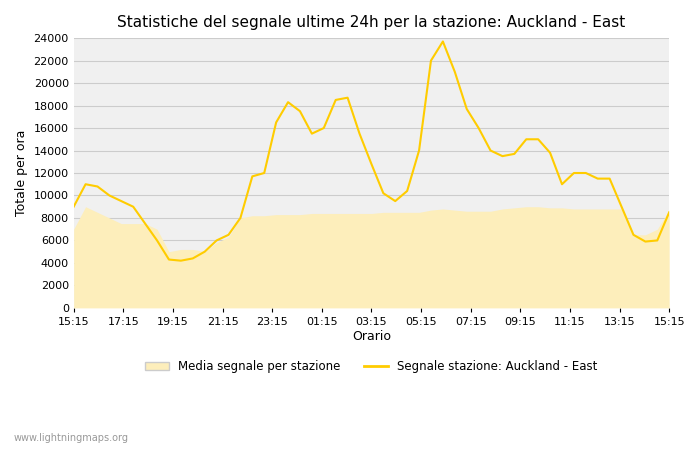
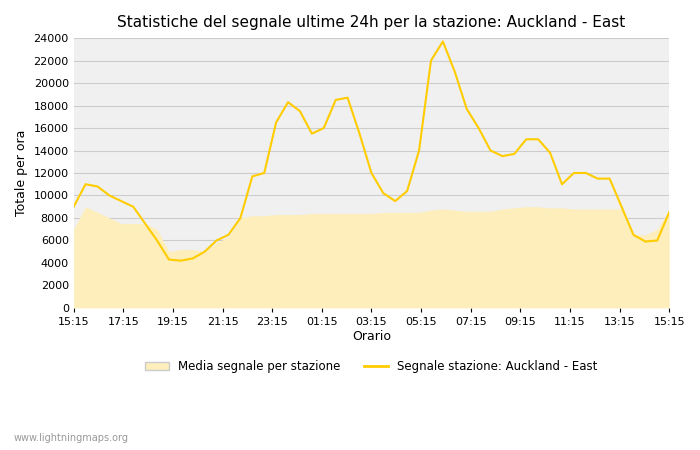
Segnale stazione: Auckland - East/03:15: 12800 -> 12000
